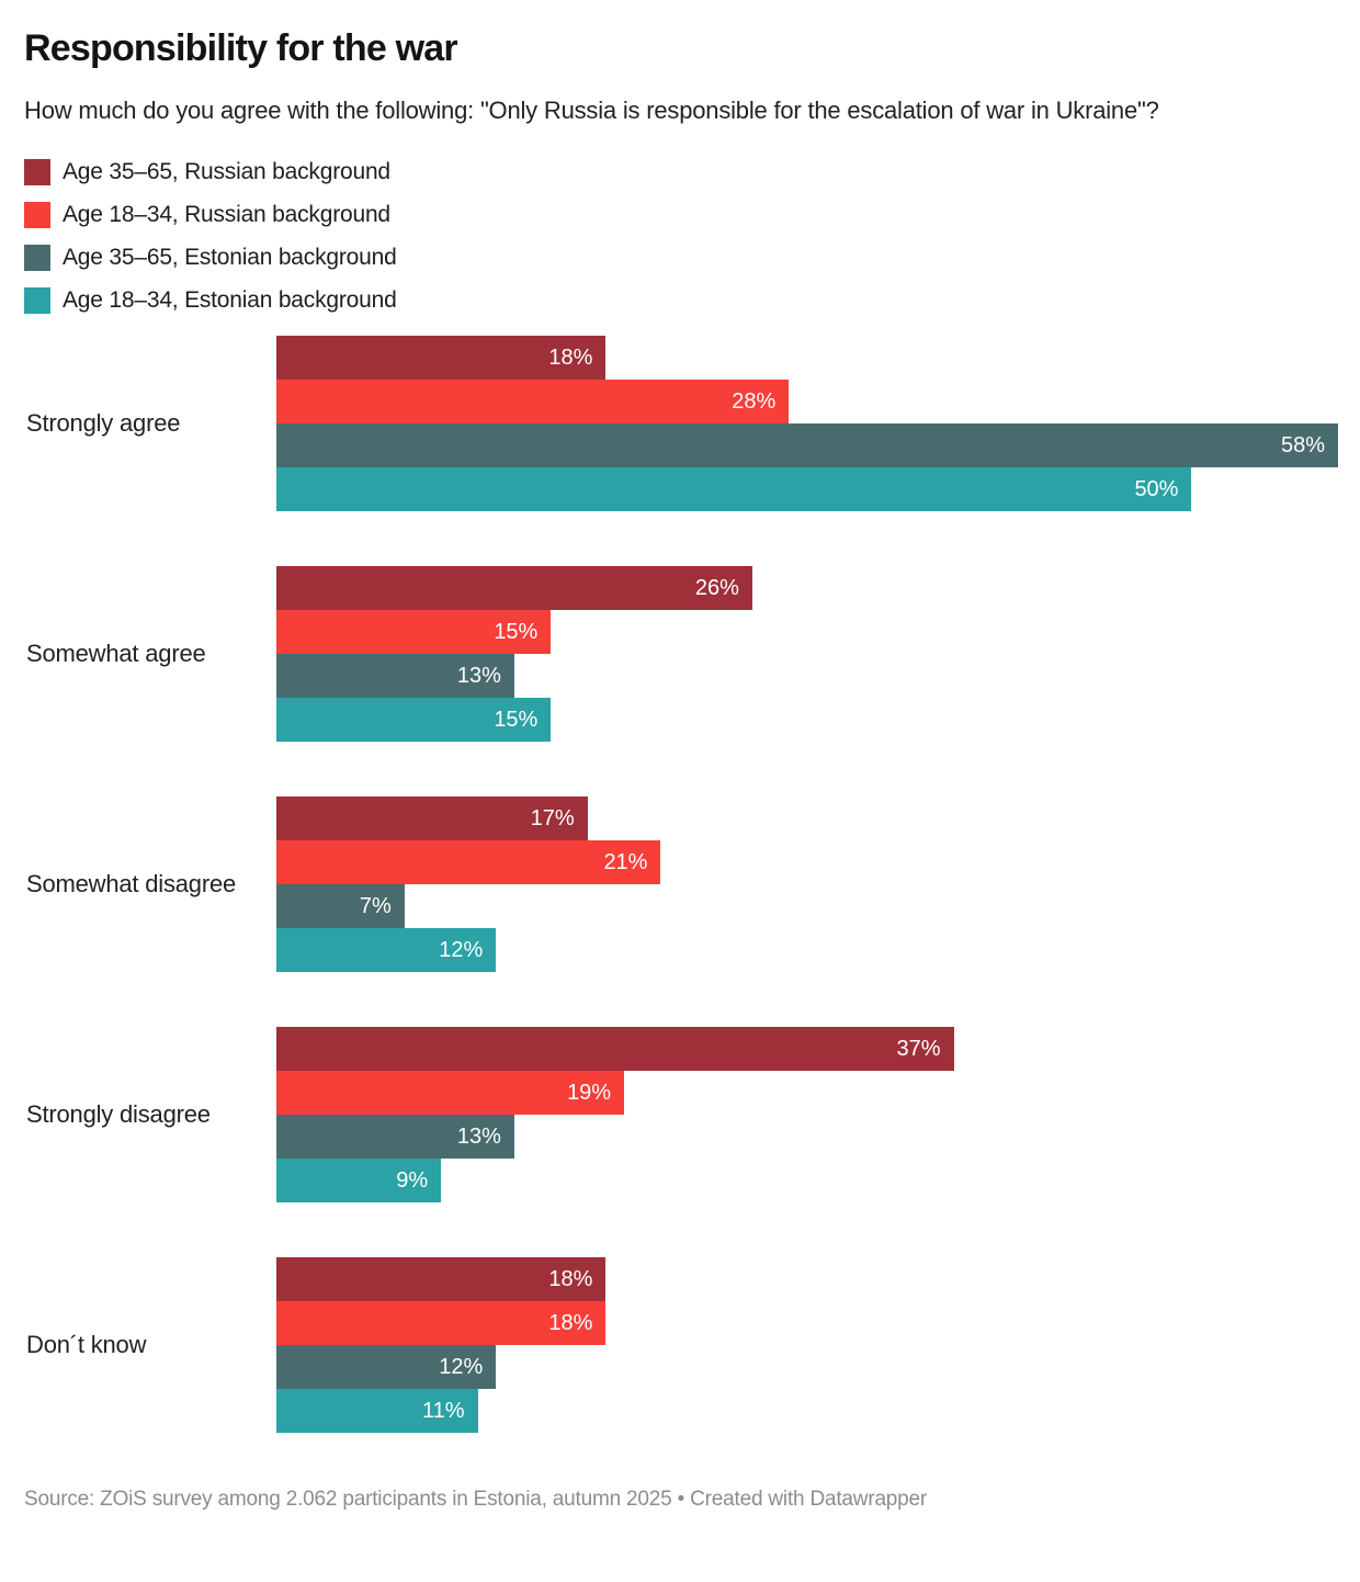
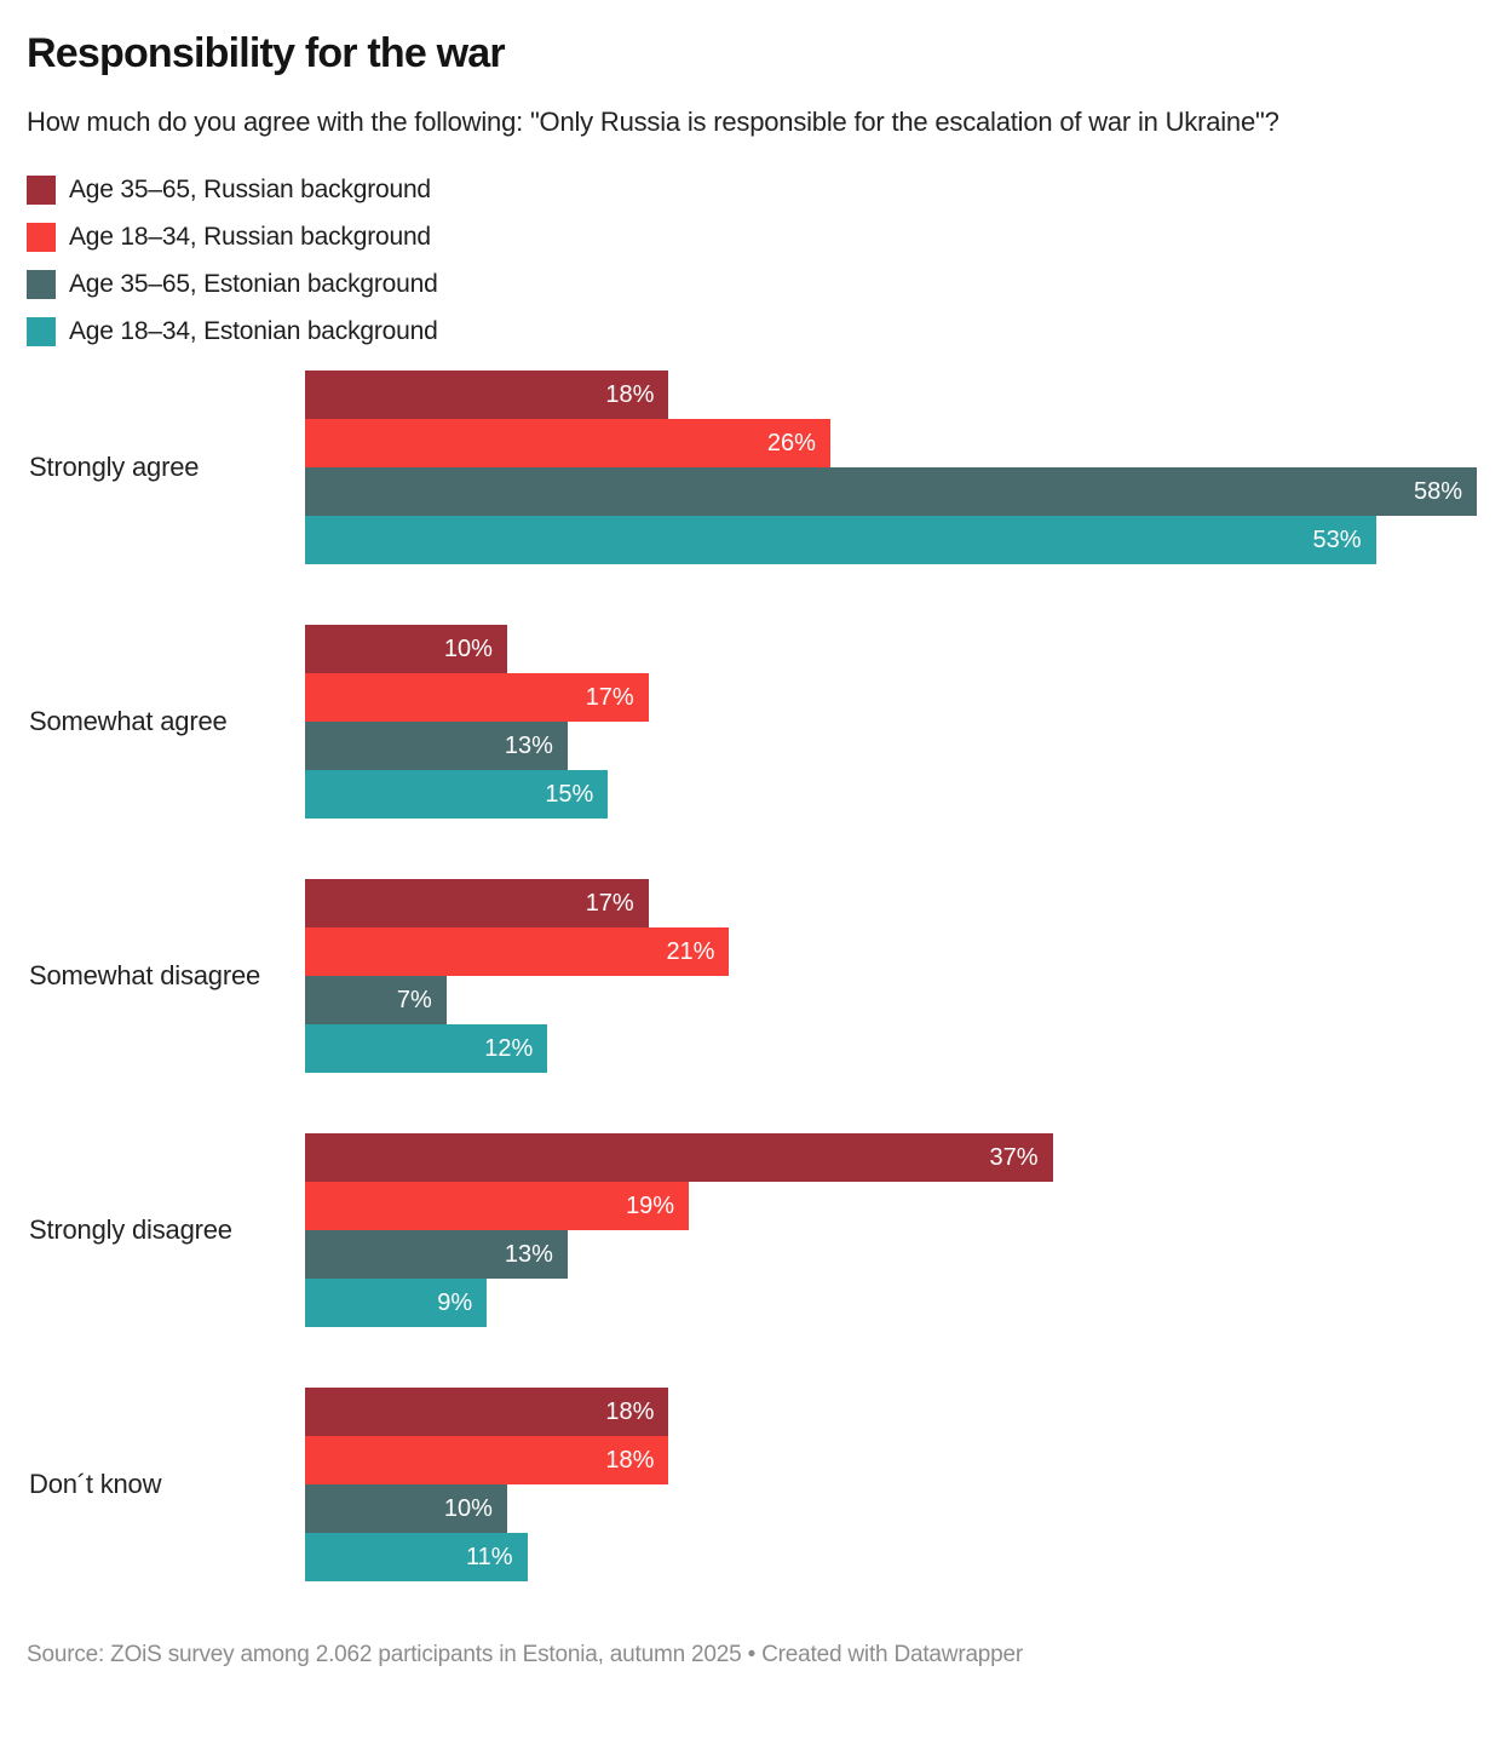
Age 18–34, Russian background/Strongly agree: 28% -> 26%
Age 18–34, Estonian background/Strongly agree: 50% -> 53%
Age 35–65, Russian background/Somewhat agree: 26% -> 10%
Age 18–34, Russian background/Somewhat agree: 15% -> 17%
Age 35–65, Estonian background/Don´t know: 12% -> 10%
